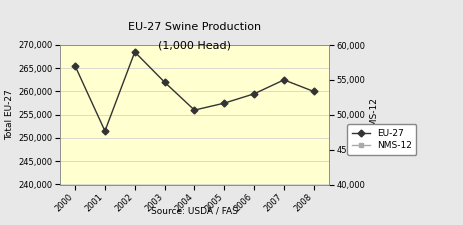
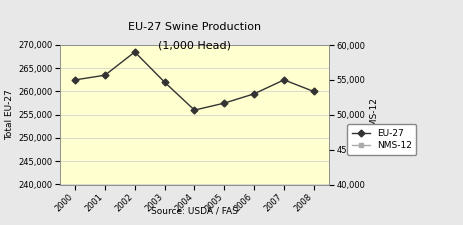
EU-27/2000: 265,500 -> 262,500
EU-27/2001: 251,500 -> 263,500
